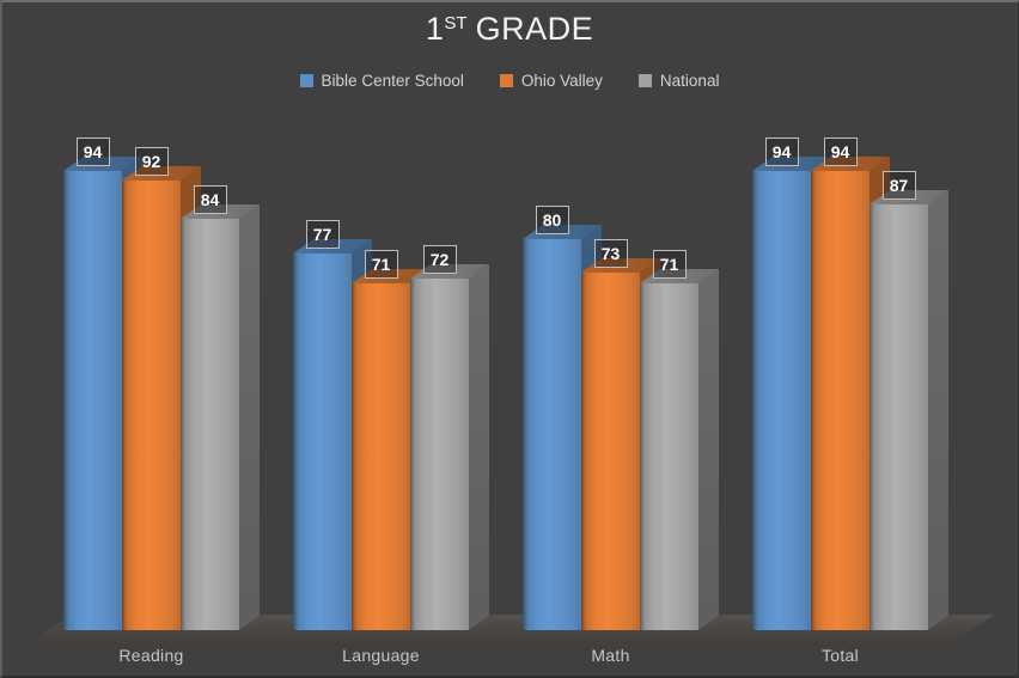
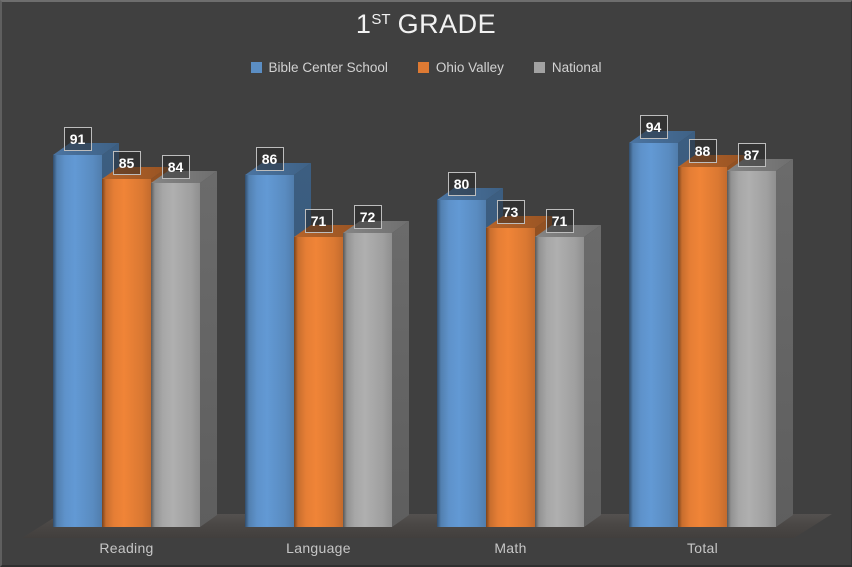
Bible Center School/Reading: 94 -> 91
Ohio Valley/Reading: 92 -> 85
Bible Center School/Language: 77 -> 86
Ohio Valley/Total: 94 -> 88
